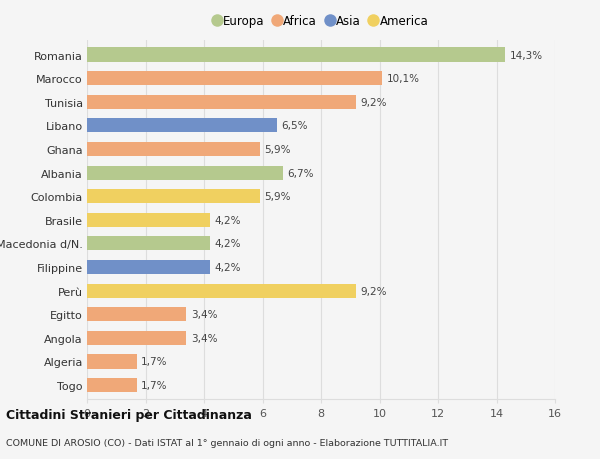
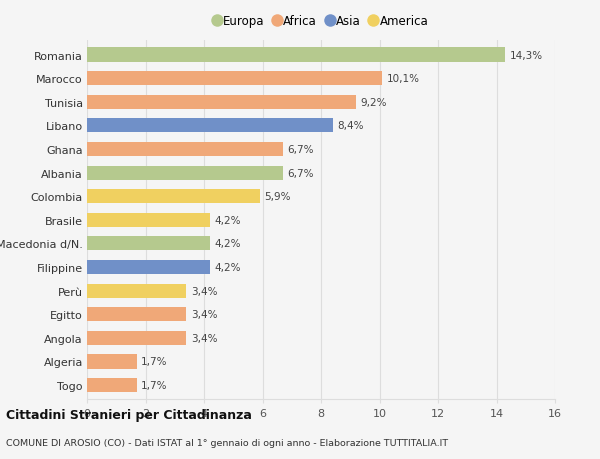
Libano: 6,5% -> 8,4%
Ghana: 5,9% -> 6,7%
Perù: 9,2% -> 3,4%
